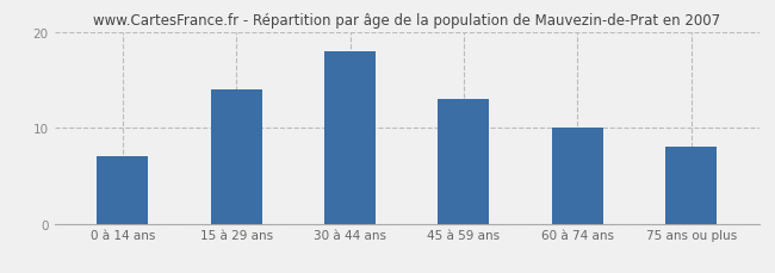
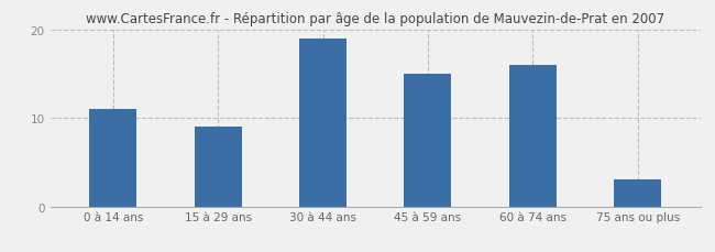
0 à 14 ans: 7 -> 11
15 à 29 ans: 14 -> 9
30 à 44 ans: 18 -> 19
45 à 59 ans: 13 -> 15
60 à 74 ans: 10 -> 16
75 ans ou plus: 8 -> 3
